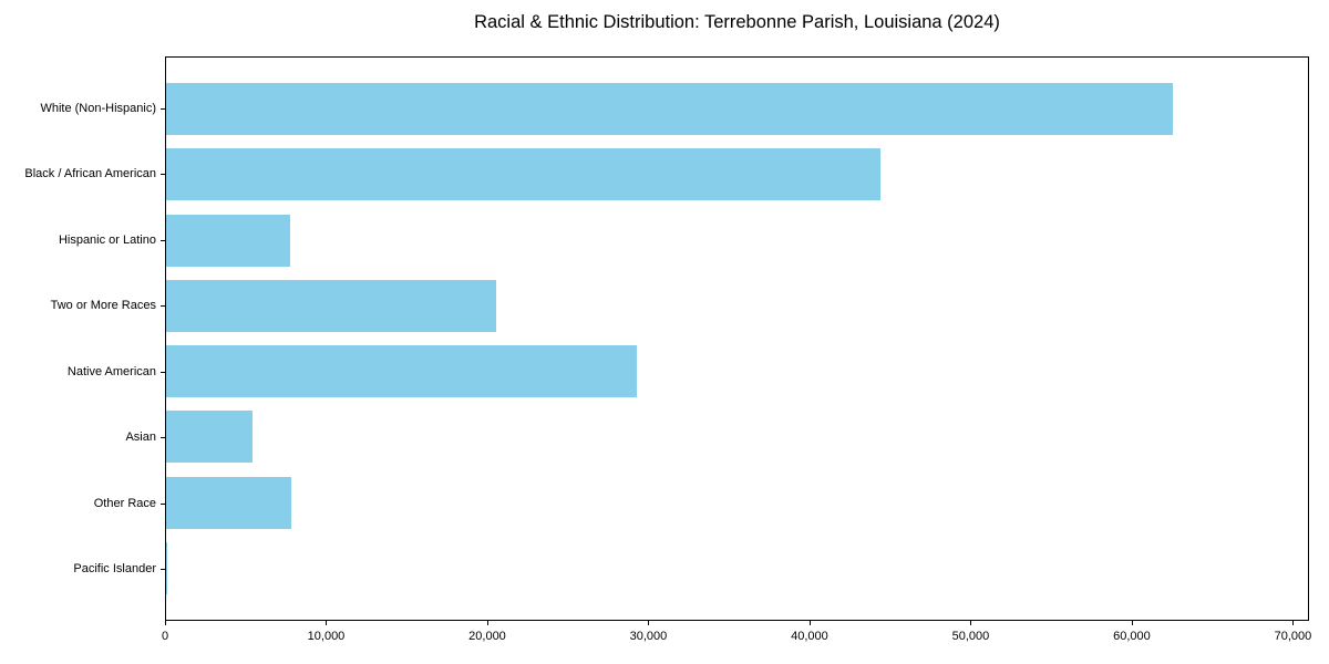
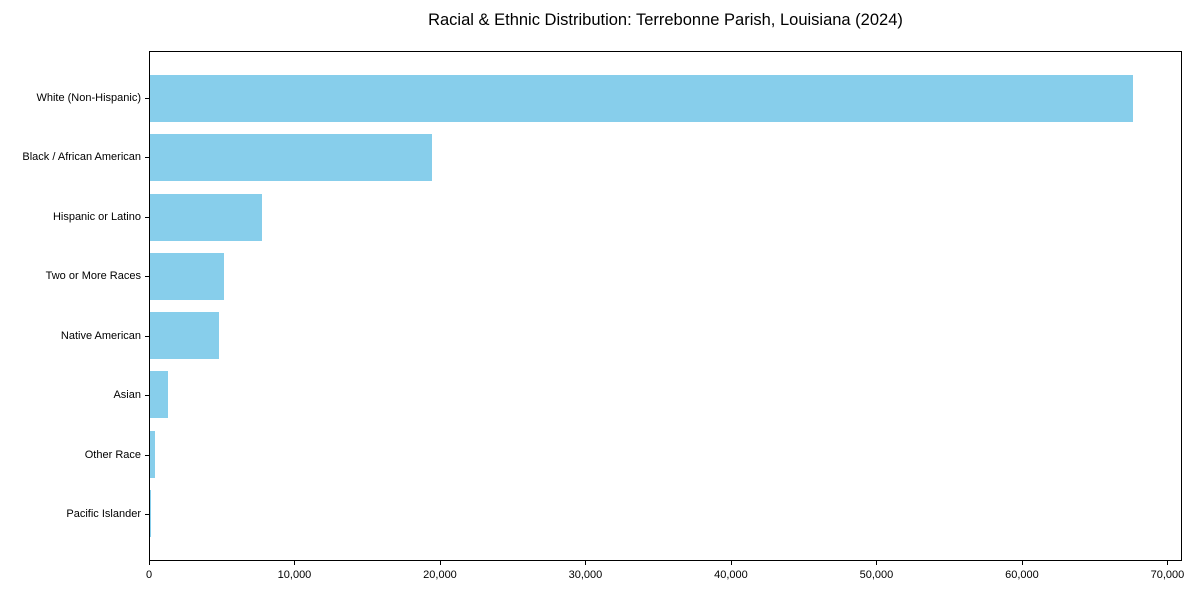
White (Non-Hispanic): 62600 -> 67700
Black / African American: 44400 -> 19400
Two or More Races: 20500 -> 5100
Native American: 29300 -> 4800
Asian: 5400 -> 1200
Other Race: 7800 -> 400
